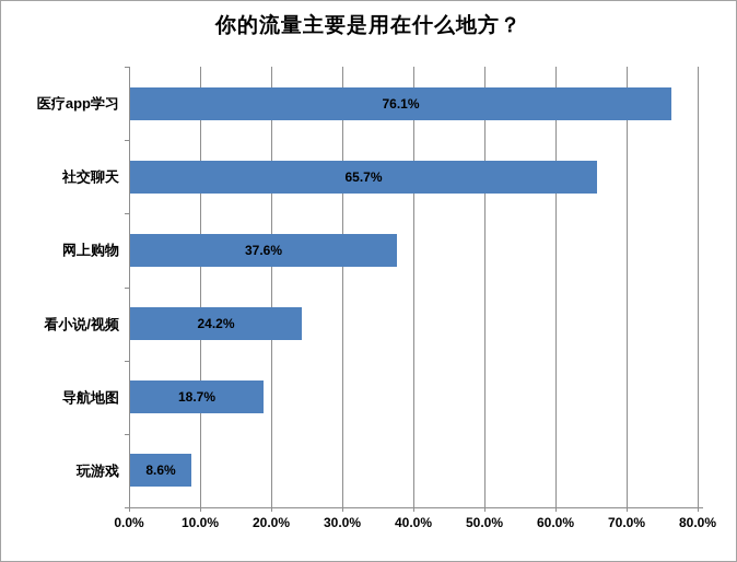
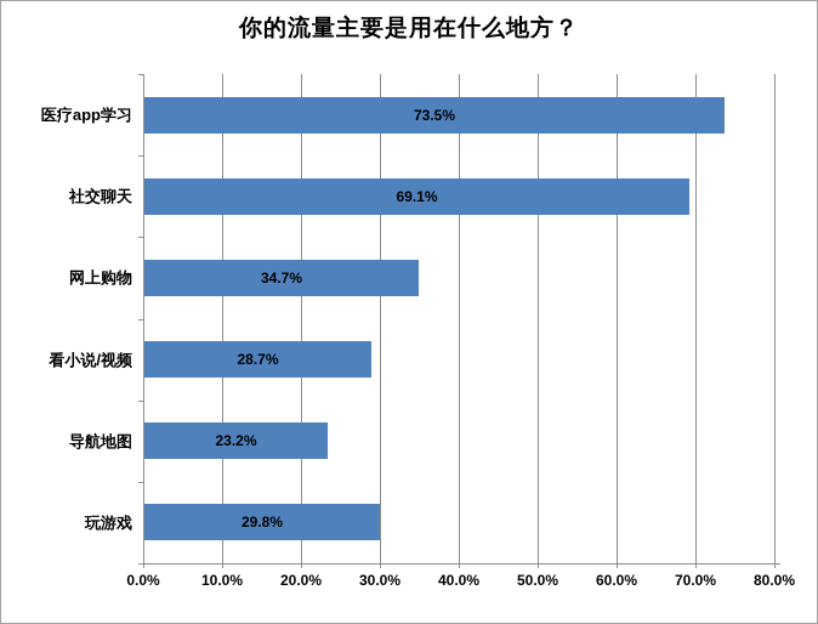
医疗app学习: 76.1% -> 73.5%
社交聊天: 65.7% -> 69.1%
网上购物: 37.6% -> 34.7%
看小说/视频: 24.2% -> 28.7%
导航地图: 18.7% -> 23.2%
玩游戏: 8.6% -> 29.8%
